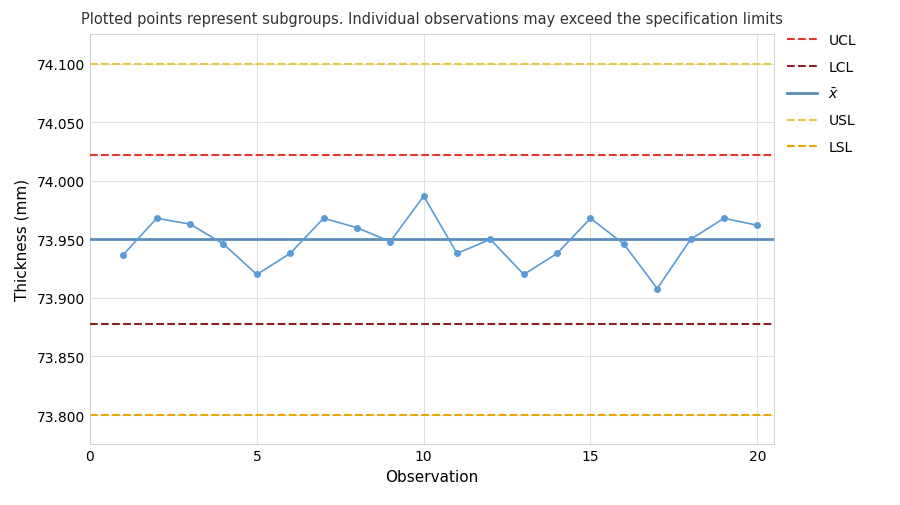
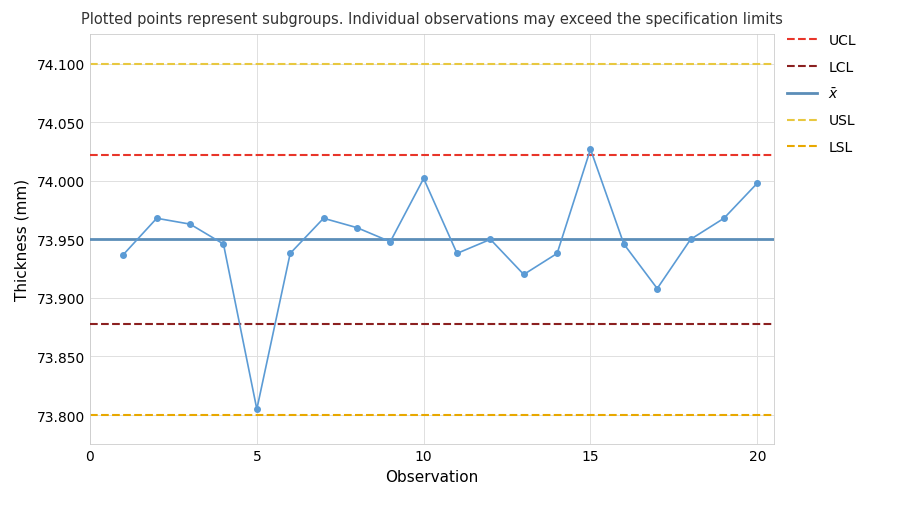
5: 73.920 -> 73.805
10: 73.987 -> 74.002
15: 73.968 -> 74.027
20: 73.962 -> 73.998
